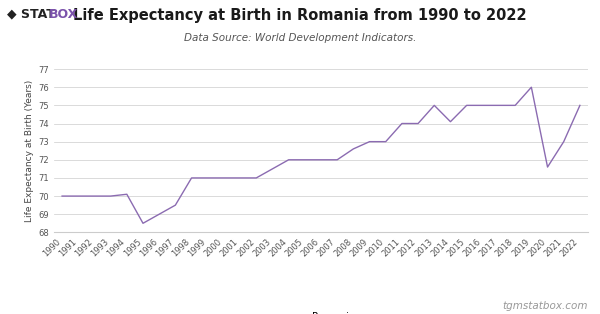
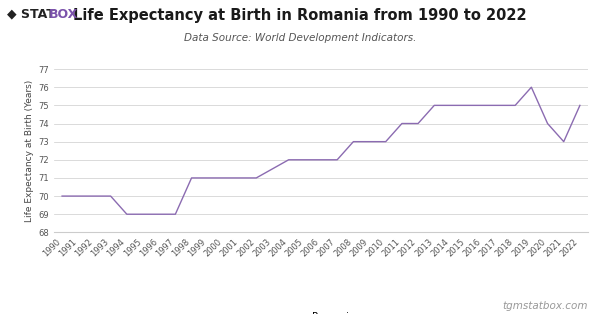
1994: 70.1 -> 69.0
1995: 68.5 -> 69.0
1997: 69.5 -> 69.0
2008: 72.6 -> 73.0
2014: 74.1 -> 75.0
2020: 71.6 -> 74.0
